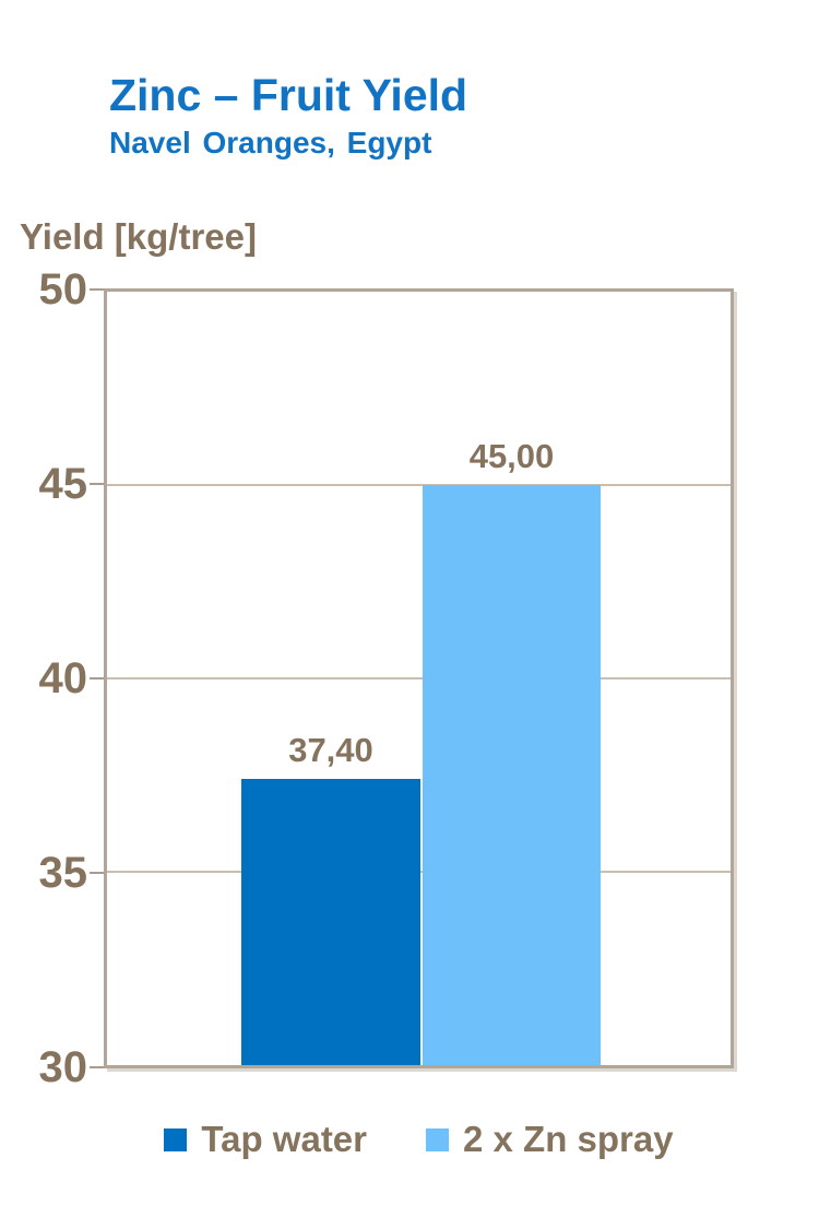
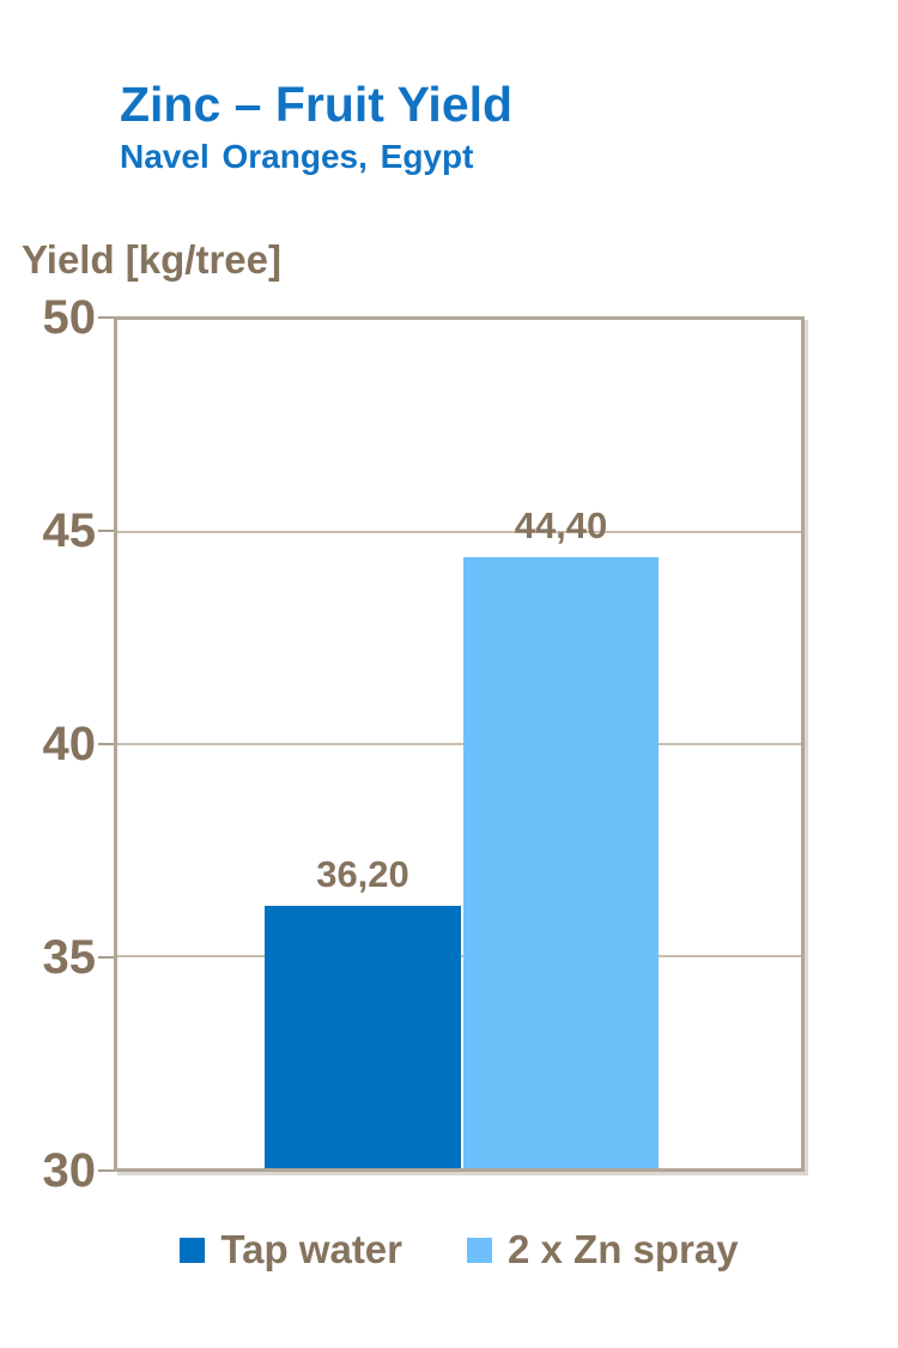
Tap water: 37,40 -> 36,20
2 x Zn spray: 45,00 -> 44,40
